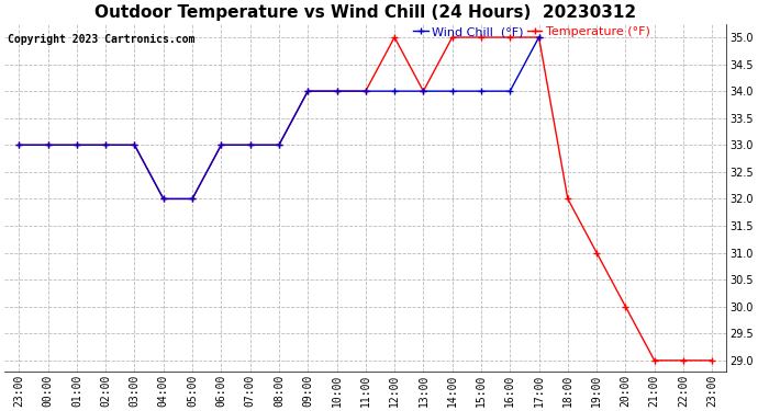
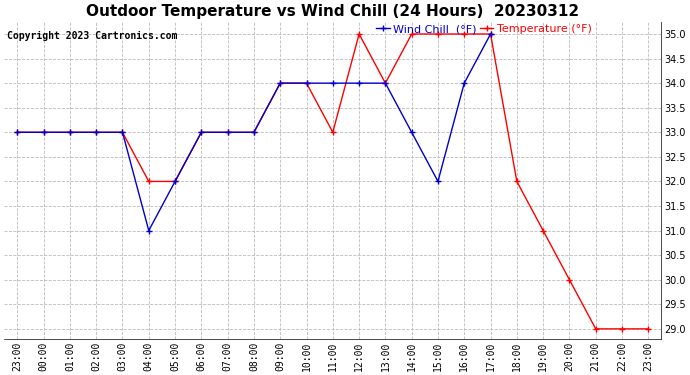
Wind Chill (°F)/04:00: 32 -> 31
Temperature (°F)/11:00: 34 -> 33
Wind Chill (°F)/14:00: 34 -> 33
Wind Chill (°F)/15:00: 34 -> 32
